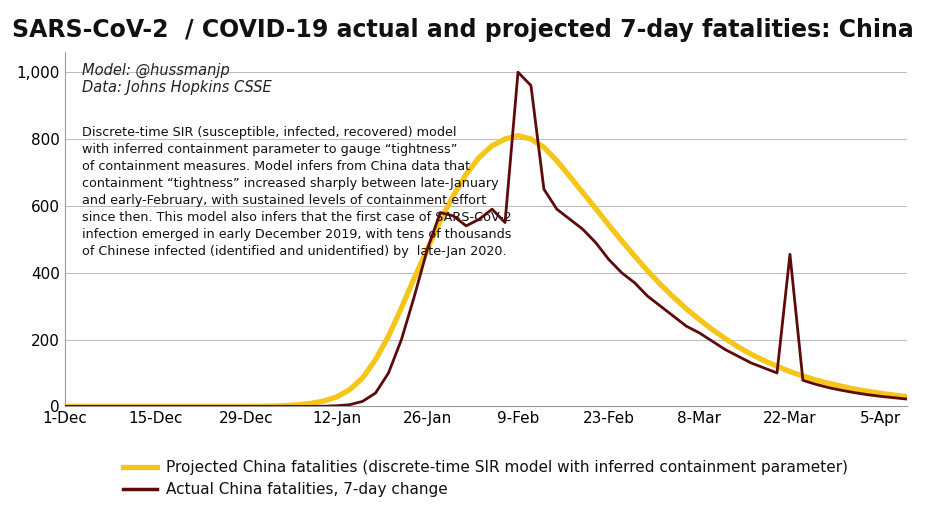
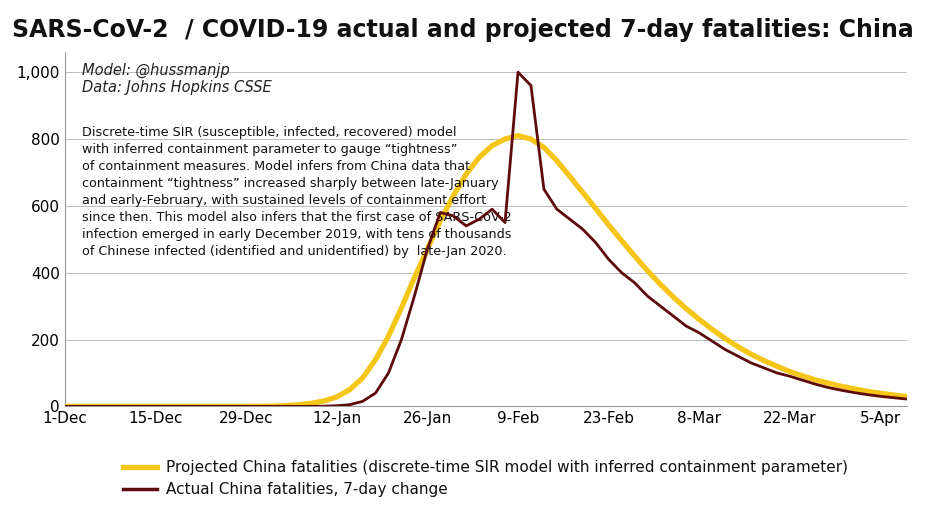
Actual China fatalities, 7-day change/22-Mar: 455 -> 90
